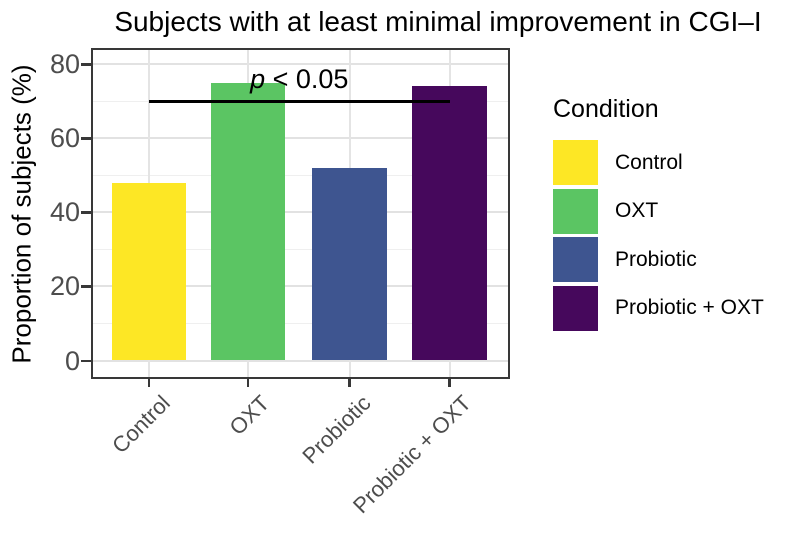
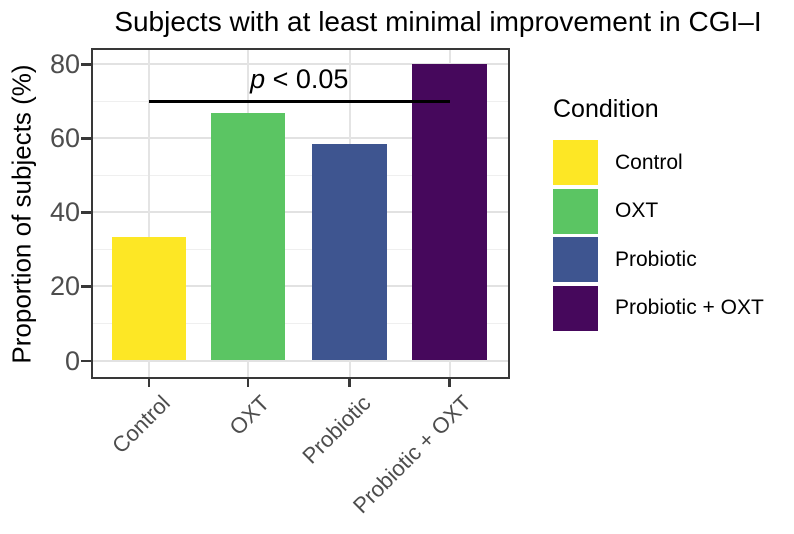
Control: 48 -> 33
OXT: 75 -> 67
Probiotic: 52 -> 58
Probiotic + OXT: 74 -> 80
